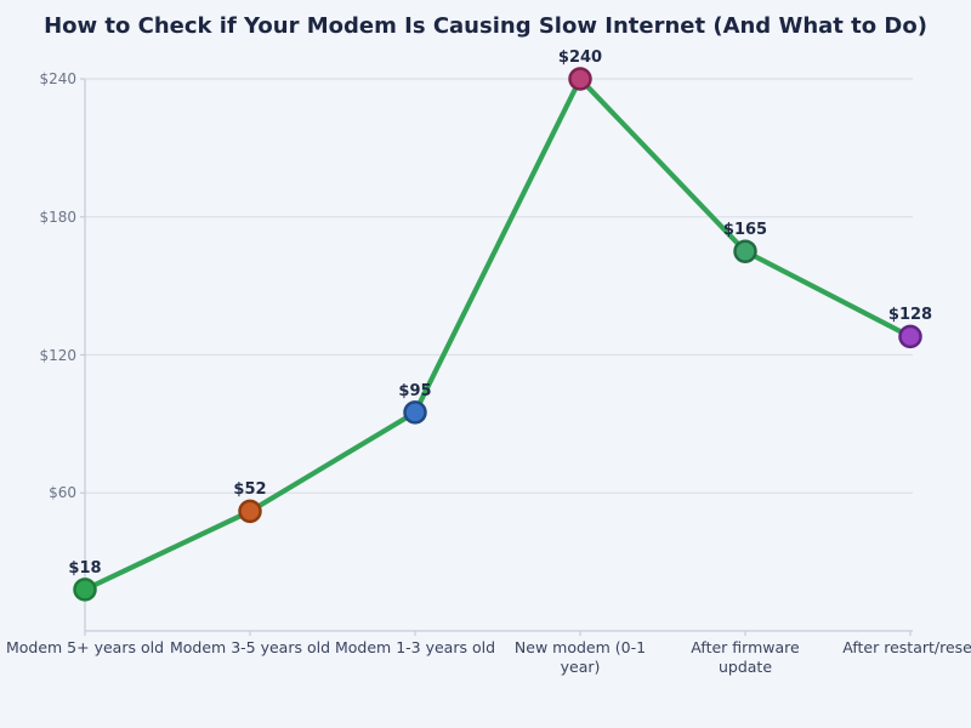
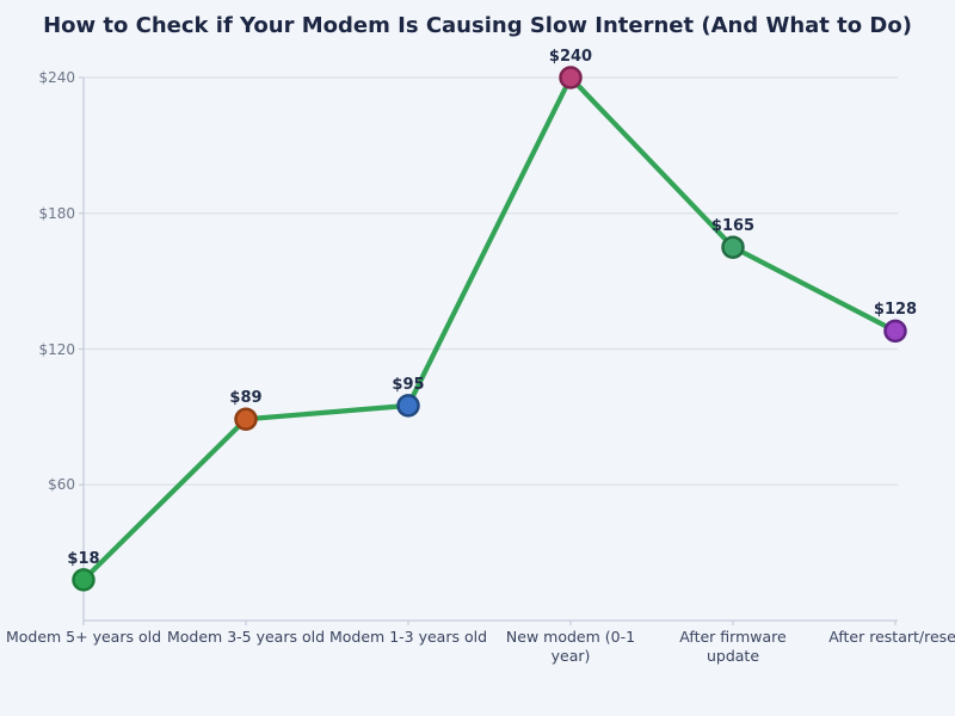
Modem 3-5 years old: $52 -> $89
